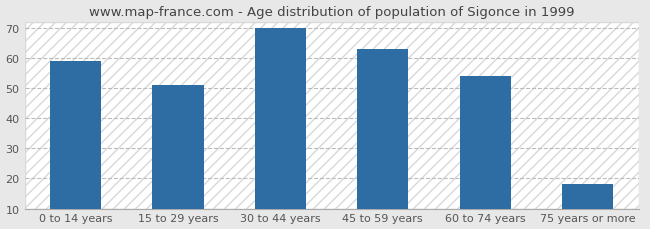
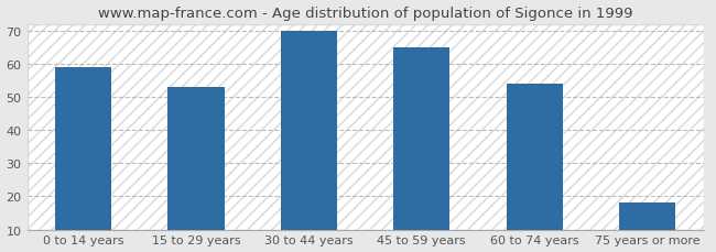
15 to 29 years: 51 -> 53
45 to 59 years: 63 -> 65
